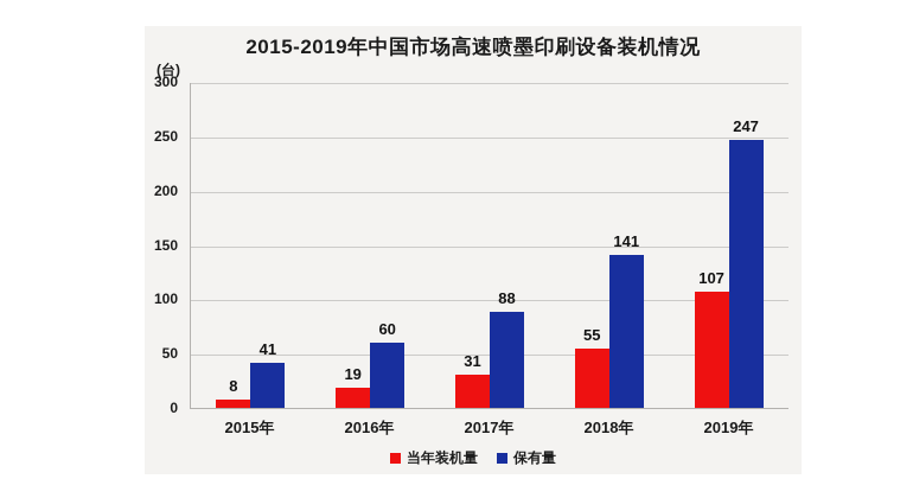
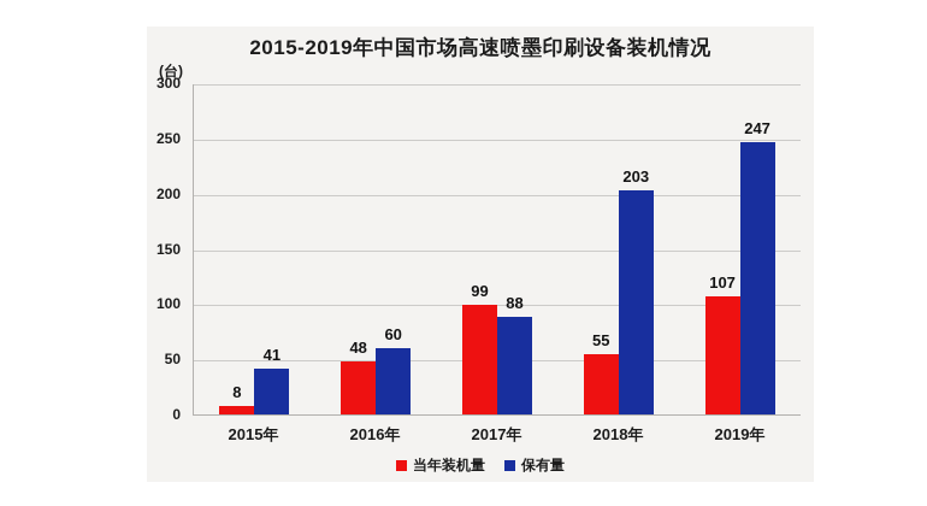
当年装机量/2016年: 19 -> 48
当年装机量/2017年: 31 -> 99
保有量/2018年: 141 -> 203
